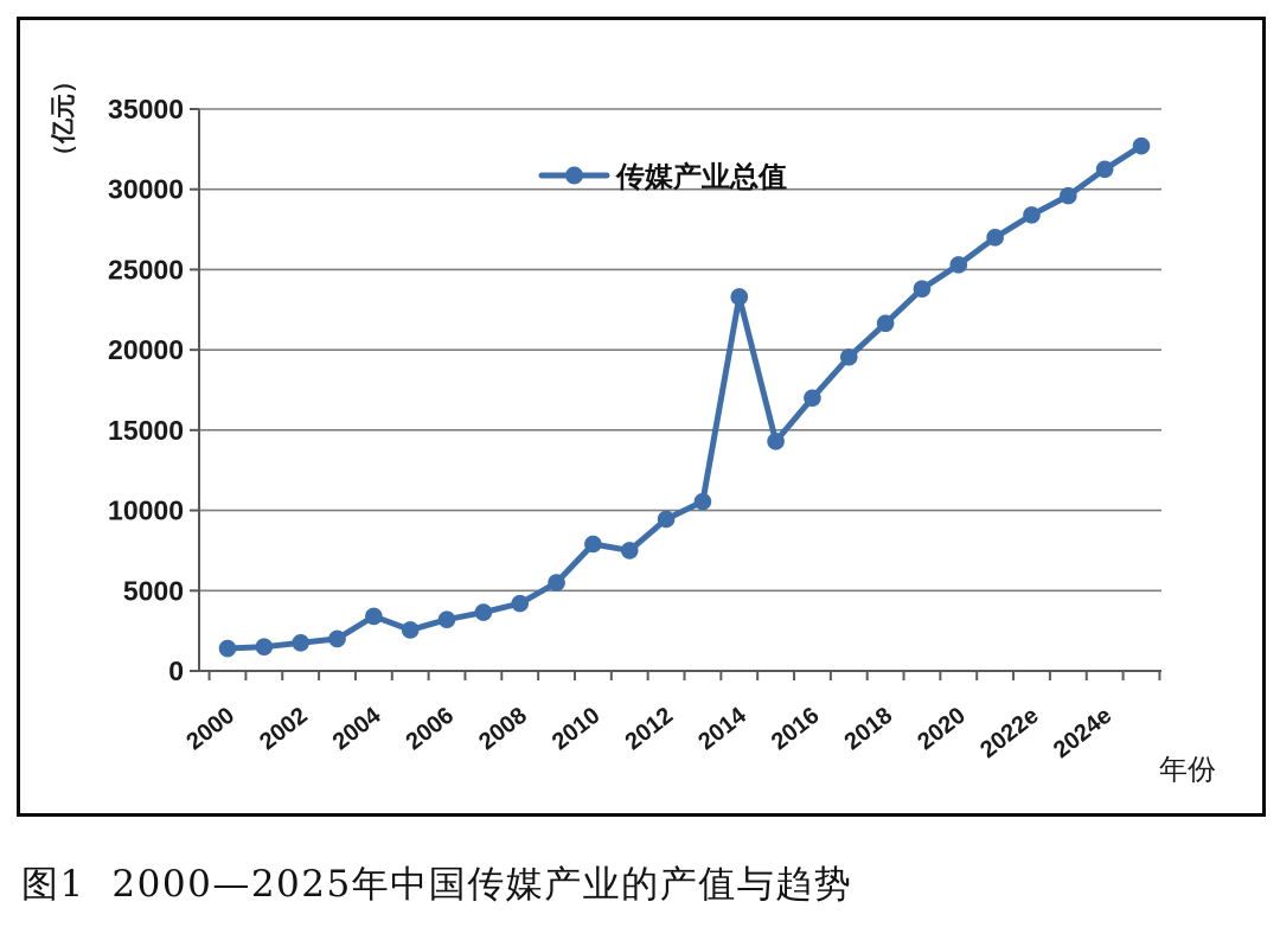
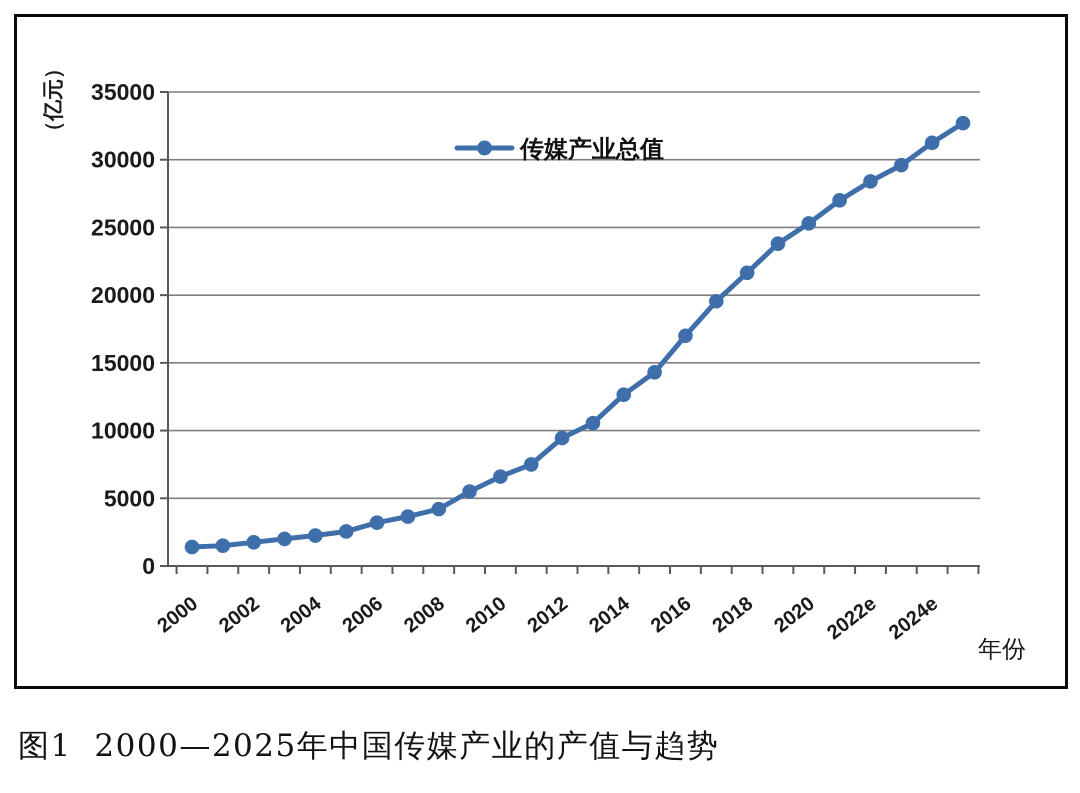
2004: 3400 -> 2200
2010: 7900 -> 6600
2014: 23300 -> 12600
